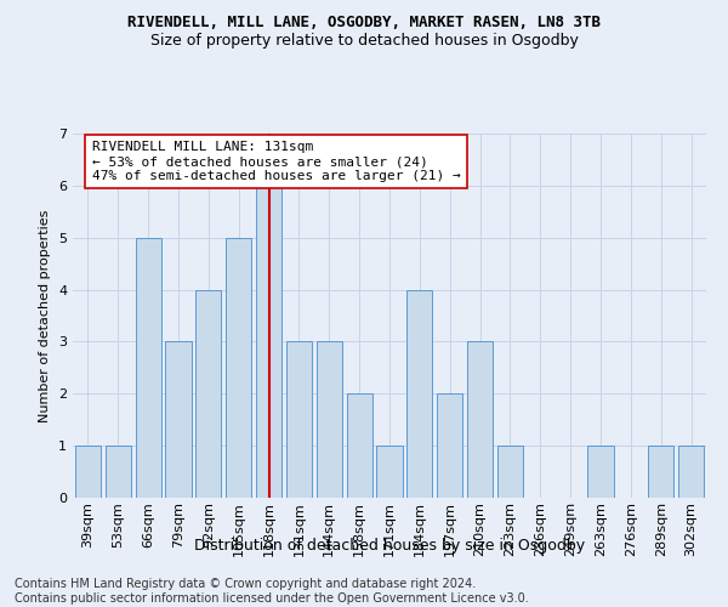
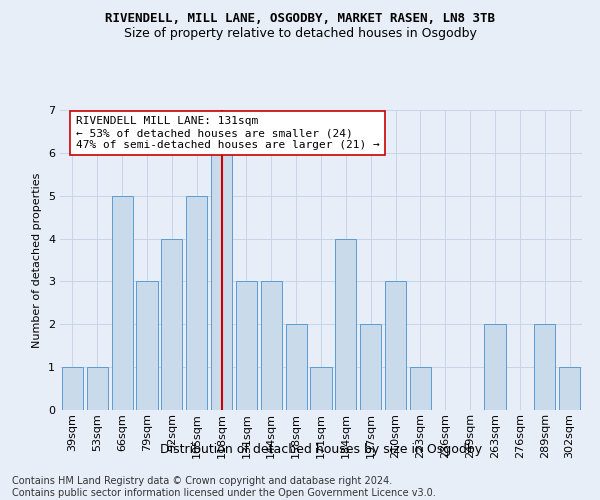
263sqm: 1 -> 2
289sqm: 1 -> 2
